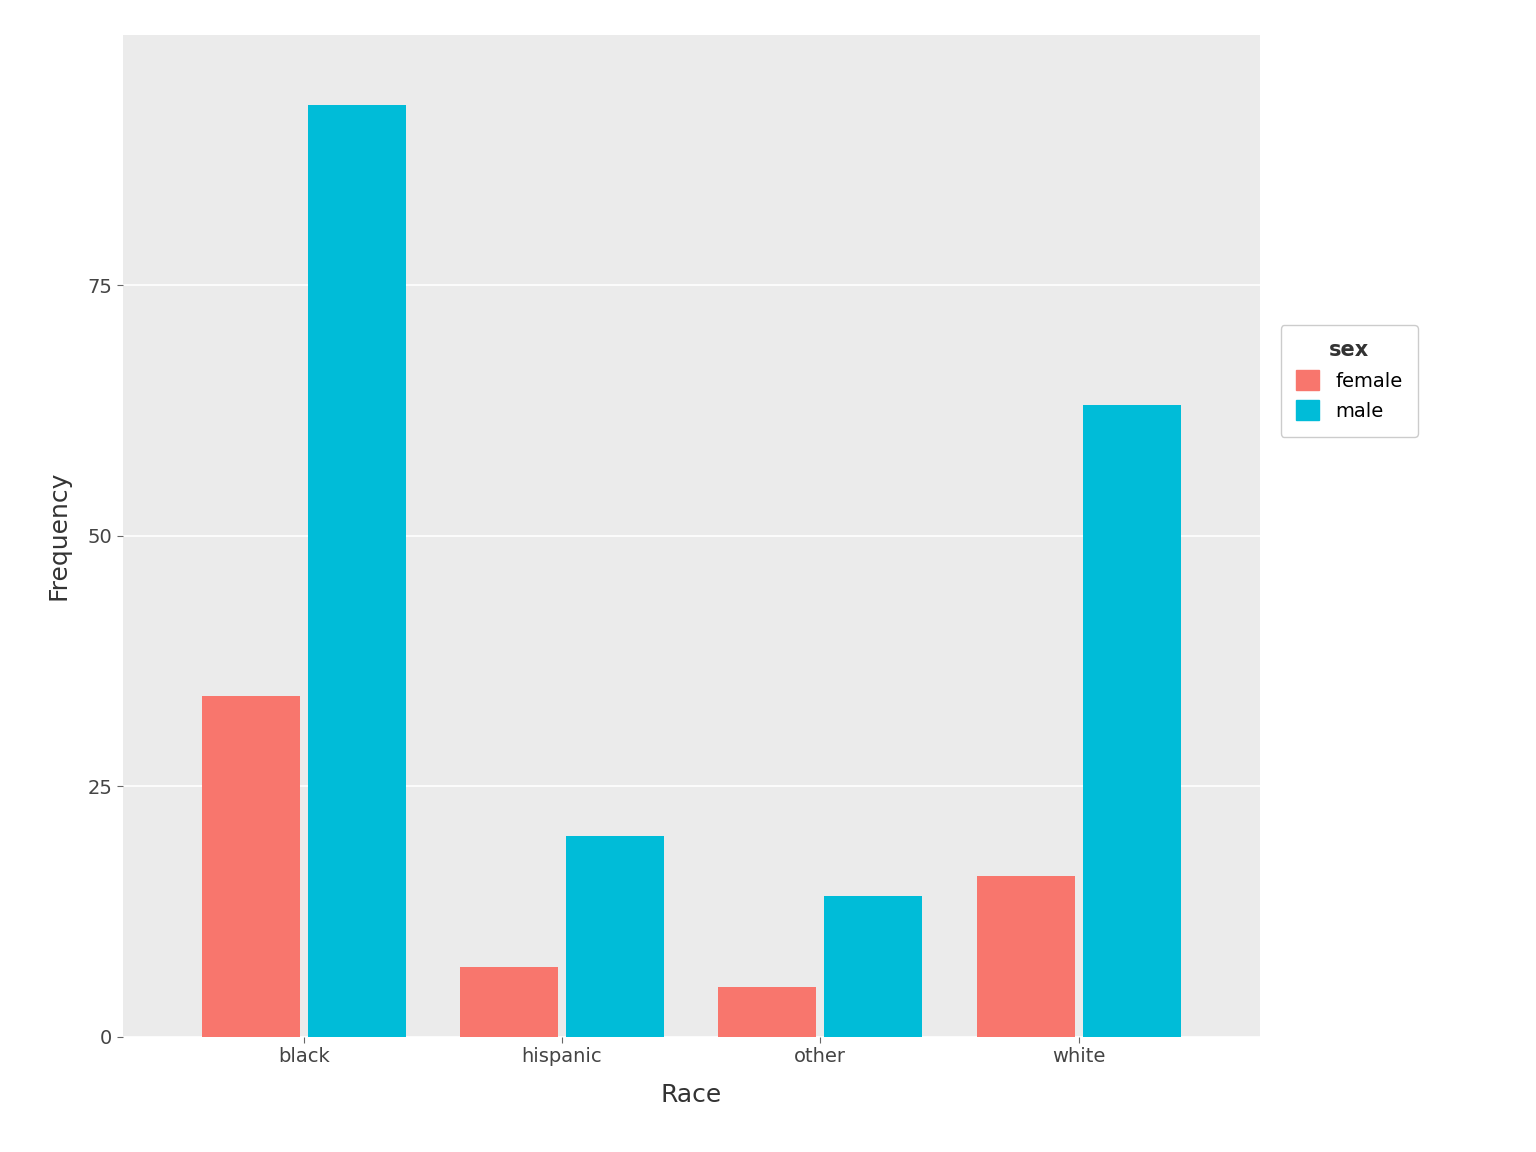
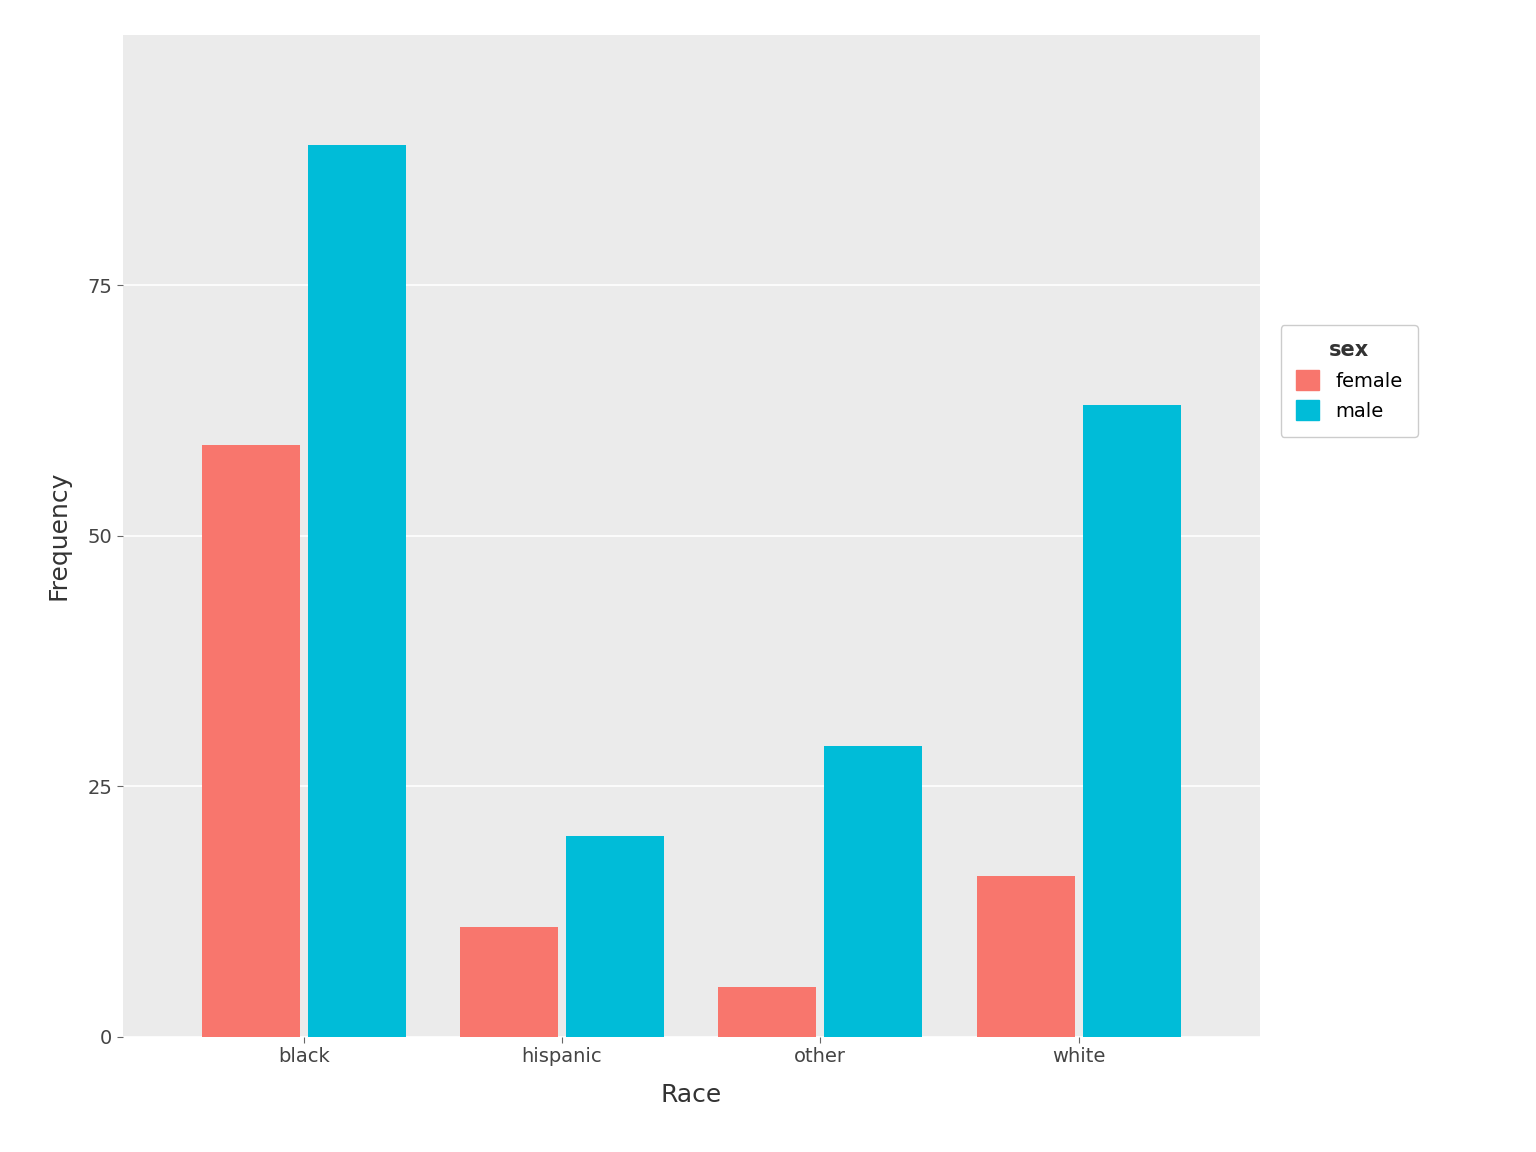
female/black: 34 -> 59
male/black: 93 -> 89
female/hispanic: 7 -> 11
male/other: 14 -> 29
